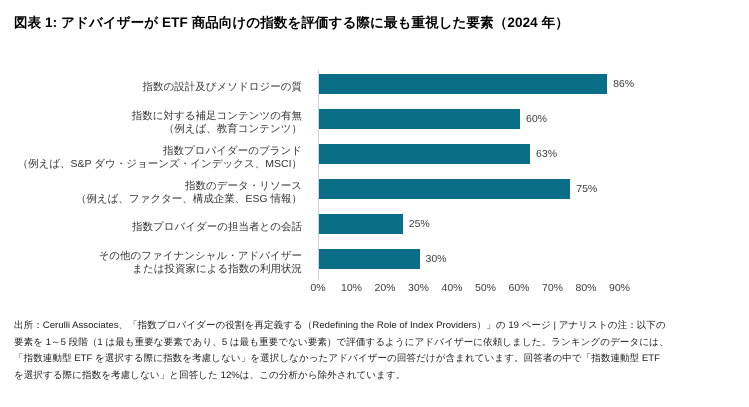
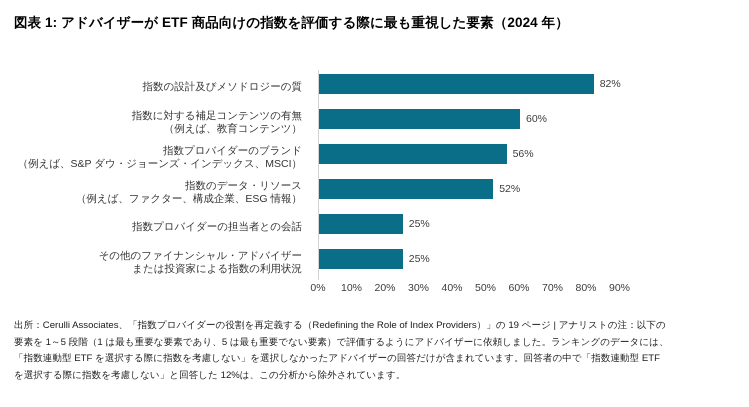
指数の設計及びメソドロジーの質: 86% -> 82%
指数プロバイダーのブランド（例えば、S&P ダウ・ジョーンズ・インデックス、MSCI）: 63% -> 56%
指数のデータ・リソース（例えば、ファクター、構成企業、ESG 情報）: 75% -> 52%
その他のファイナンシャル・アドバイザーまたは投資家による指数の利用状況: 30% -> 25%
